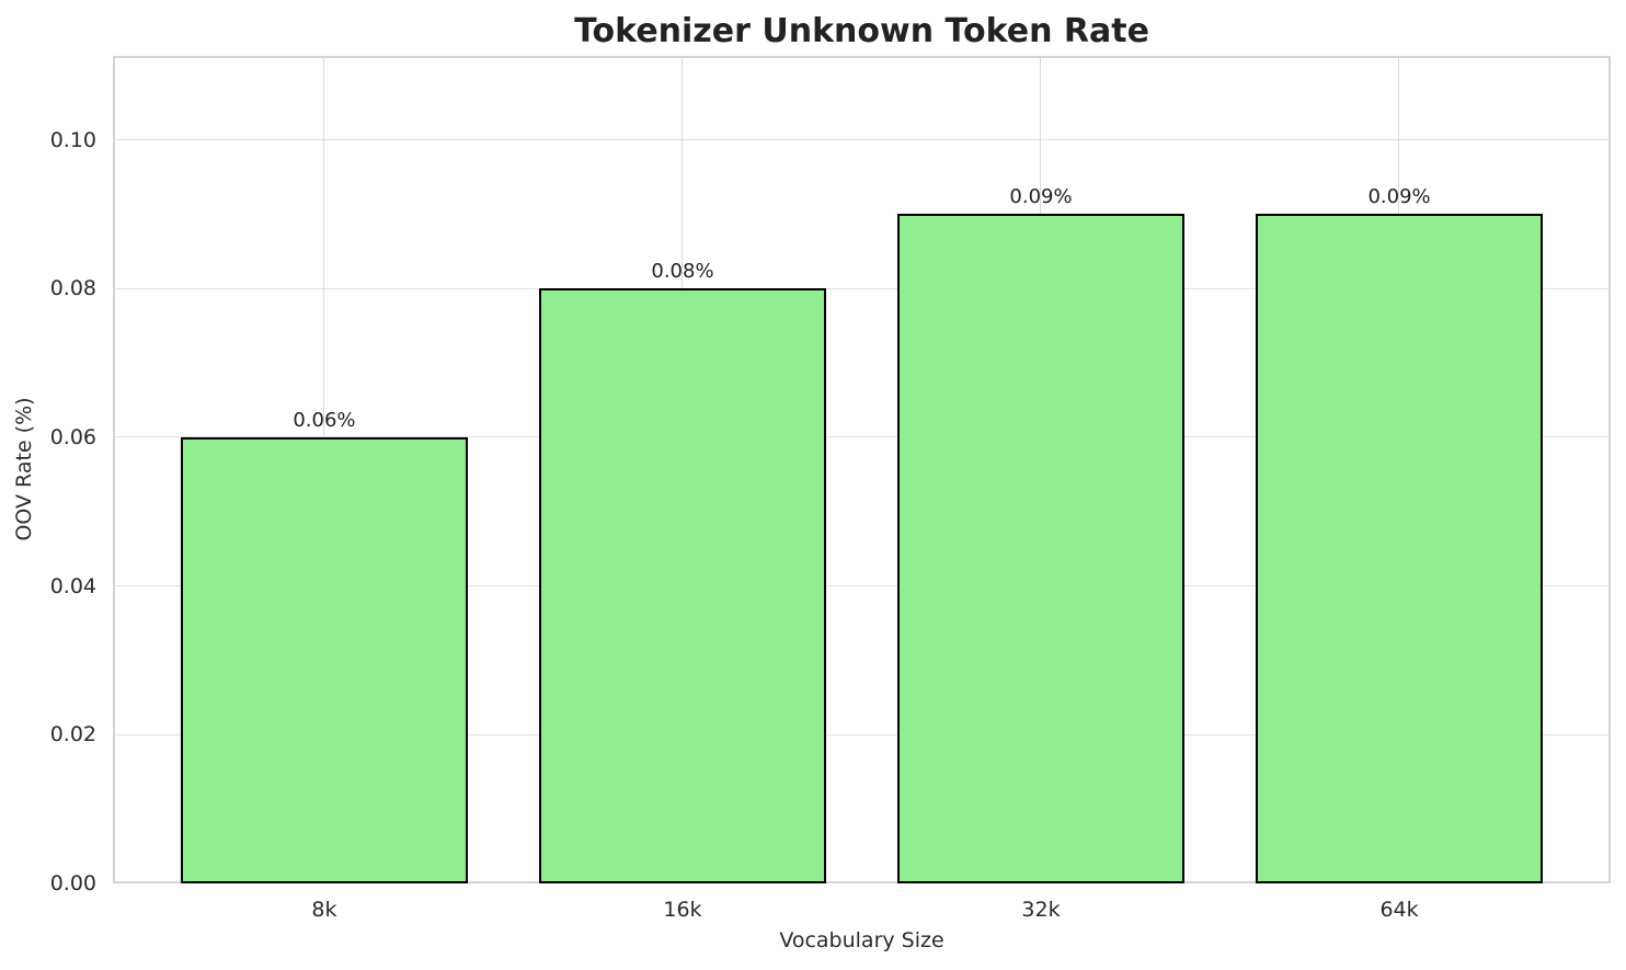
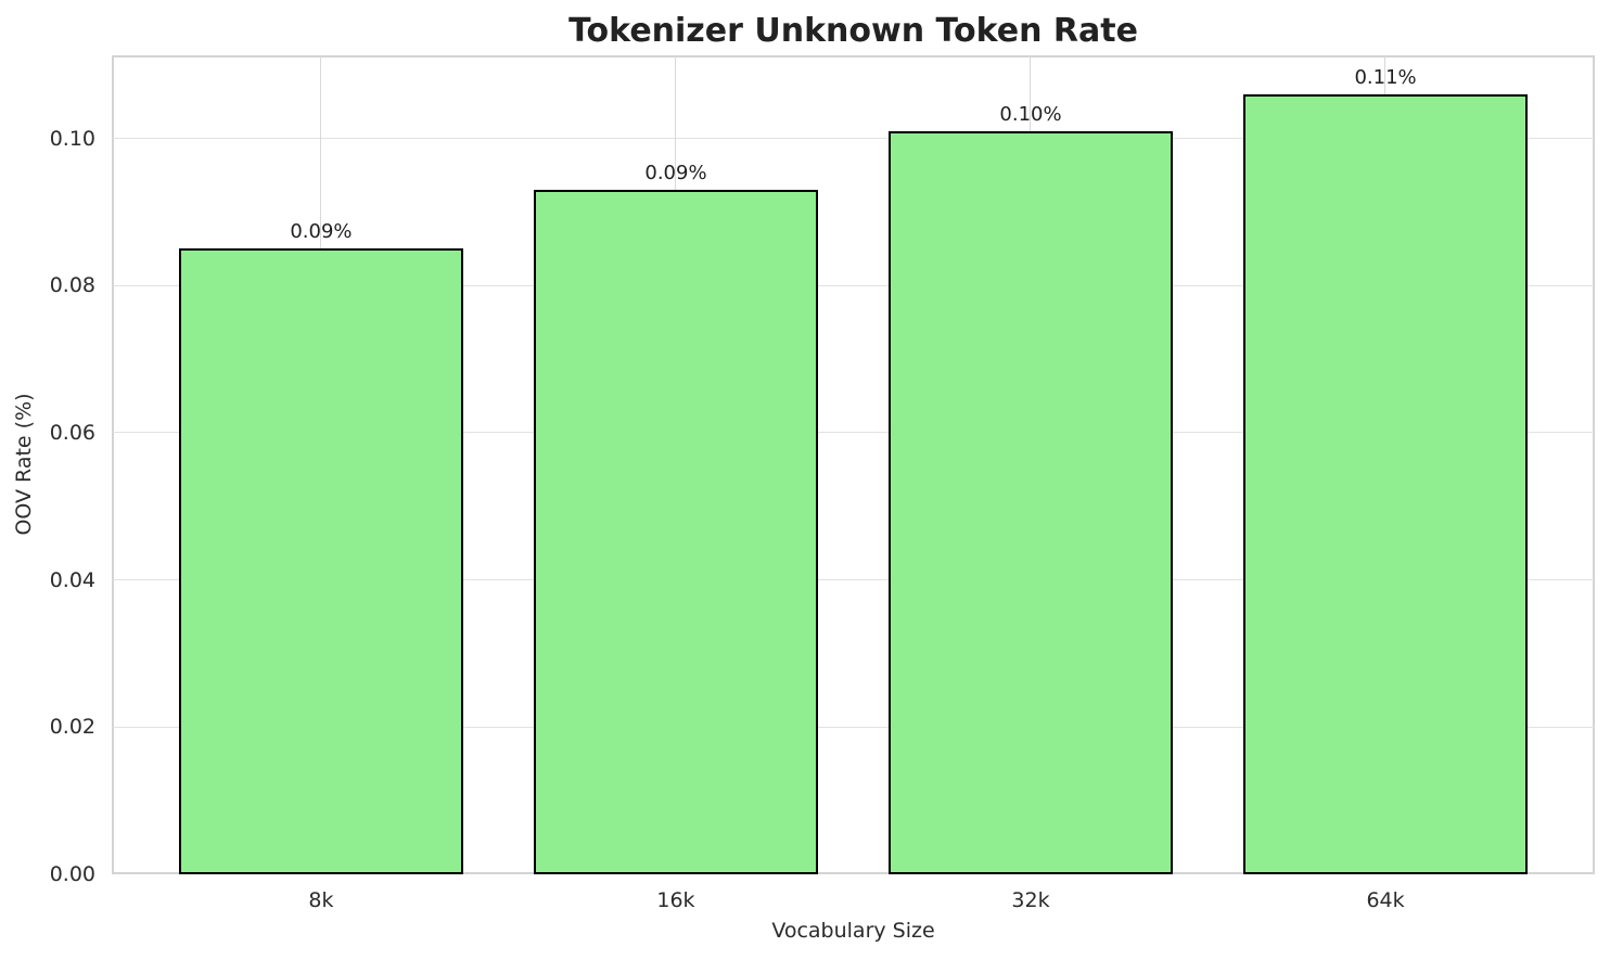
8k: 0.06% -> 0.09%
16k: 0.08% -> 0.09%
32k: 0.09% -> 0.10%
64k: 0.09% -> 0.11%
